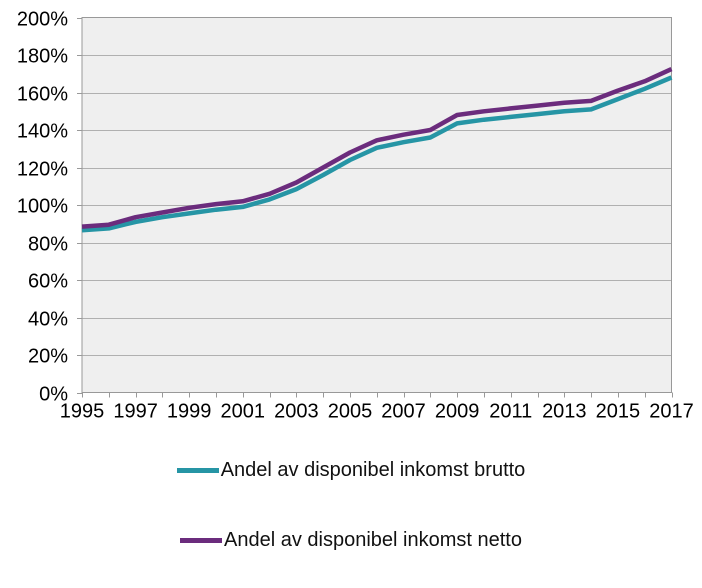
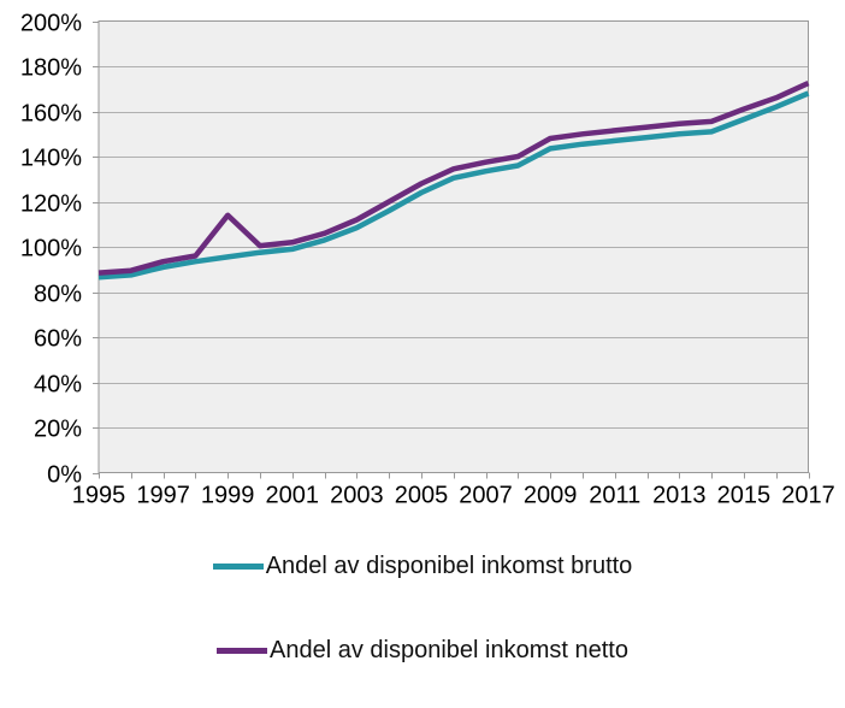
Andel av disponibel inkomst netto/1999: 98% -> 114%
